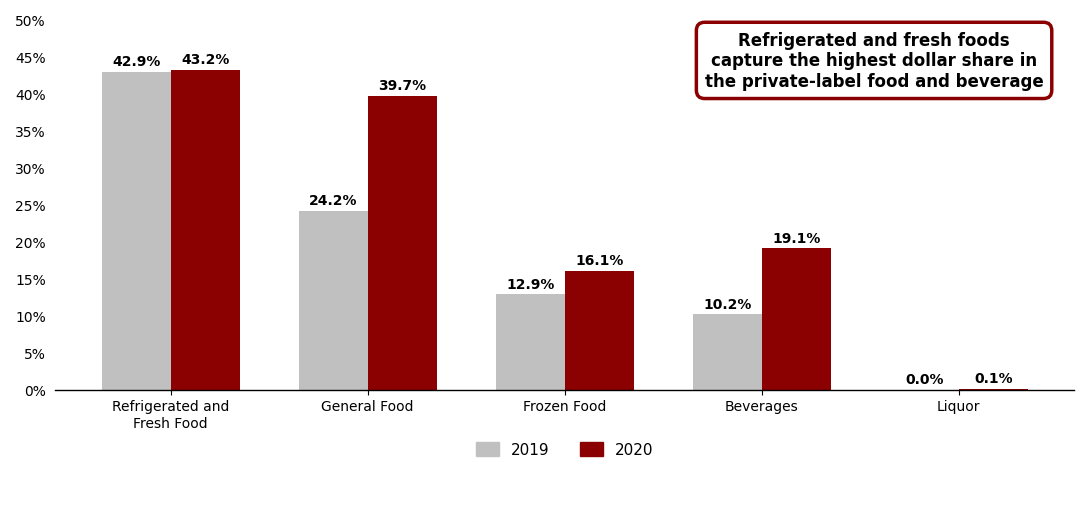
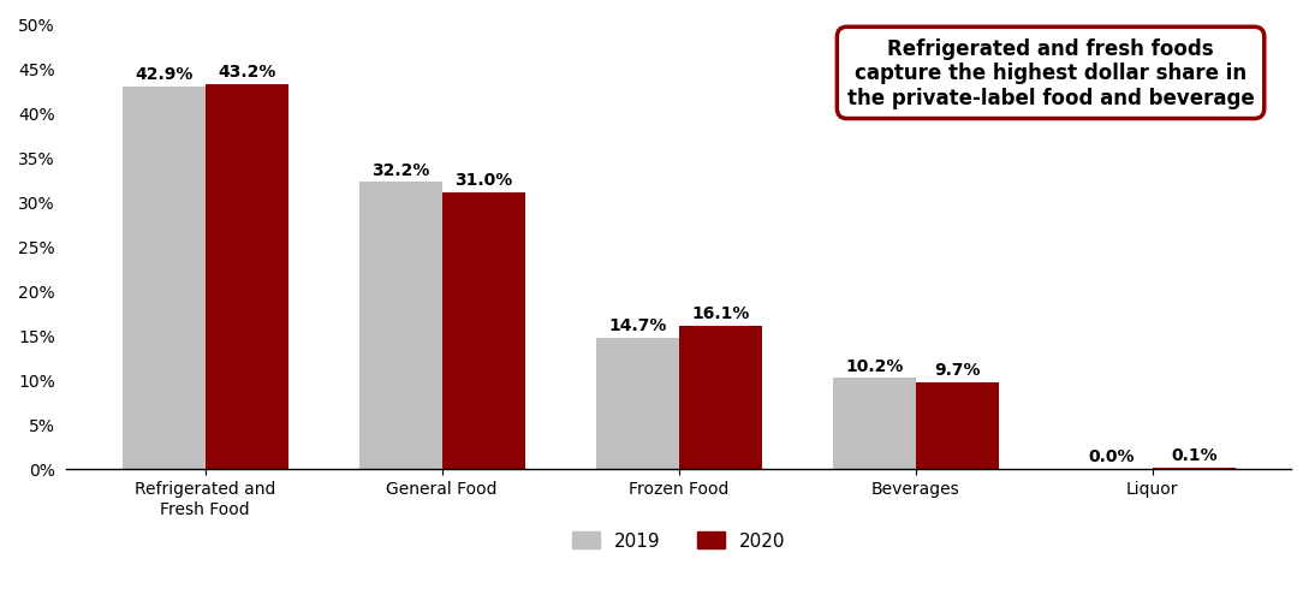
2019/General Food: 24.2% -> 32.2%
2020/General Food: 39.7% -> 31.0%
2019/Frozen Food: 12.9% -> 14.7%
2020/Beverages: 19.1% -> 9.7%
